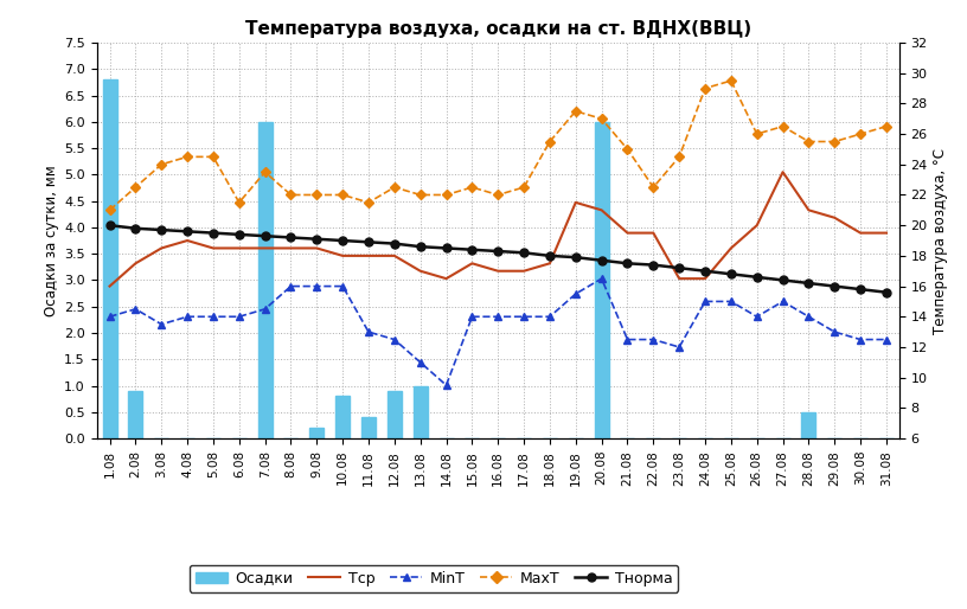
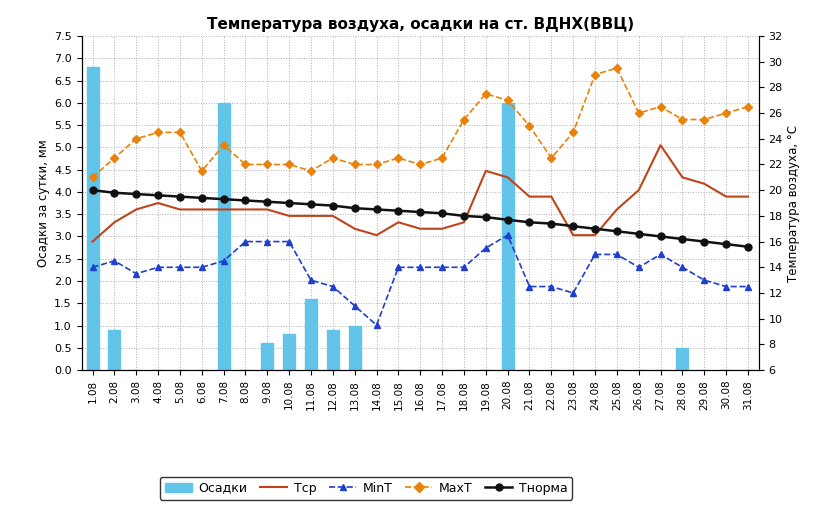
Осадки/9.08: 0.2 -> 0.6
Осадки/11.08: 0.4 -> 1.6
